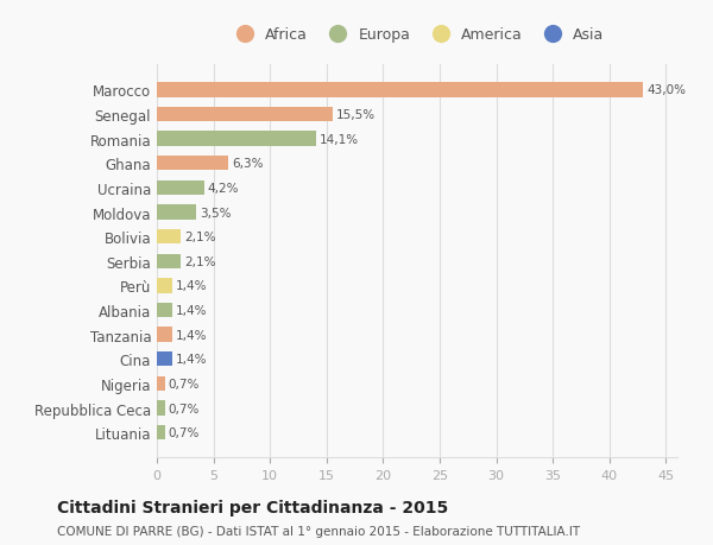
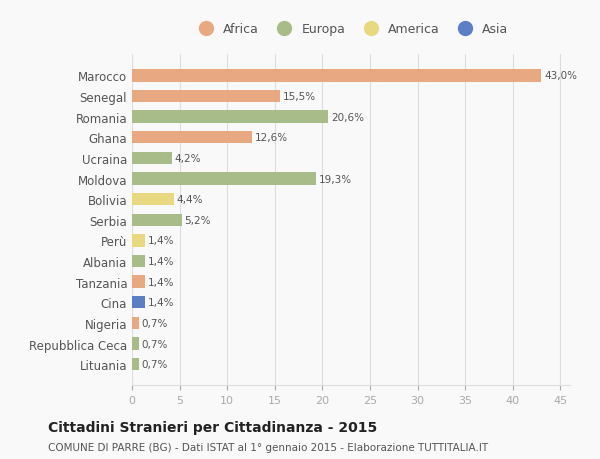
Romania: 14,1% -> 20,6%
Ghana: 6,3% -> 12,6%
Moldova: 3,5% -> 19,3%
Bolivia: 2,1% -> 4,4%
Serbia: 2,1% -> 5,2%
